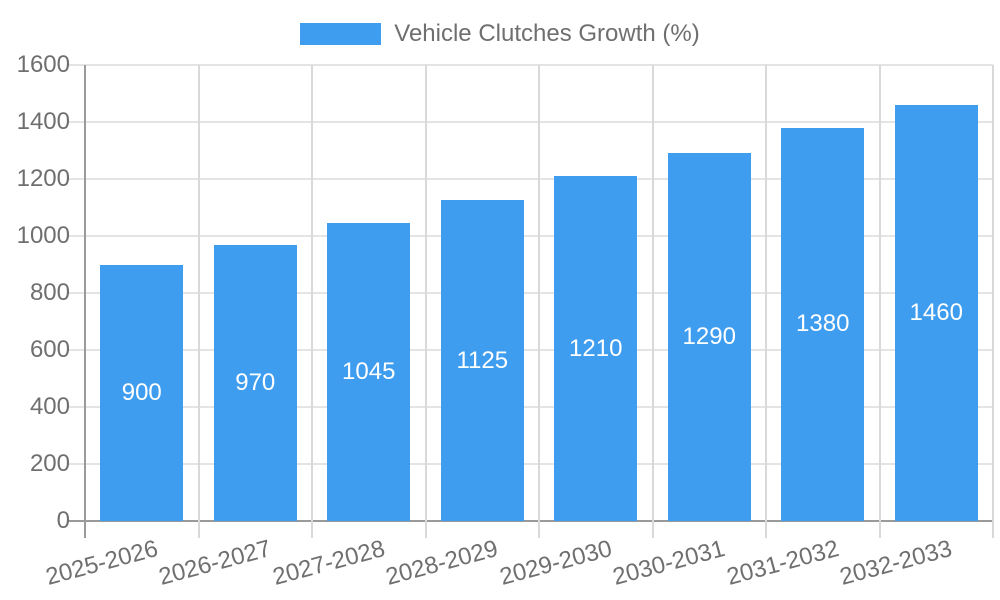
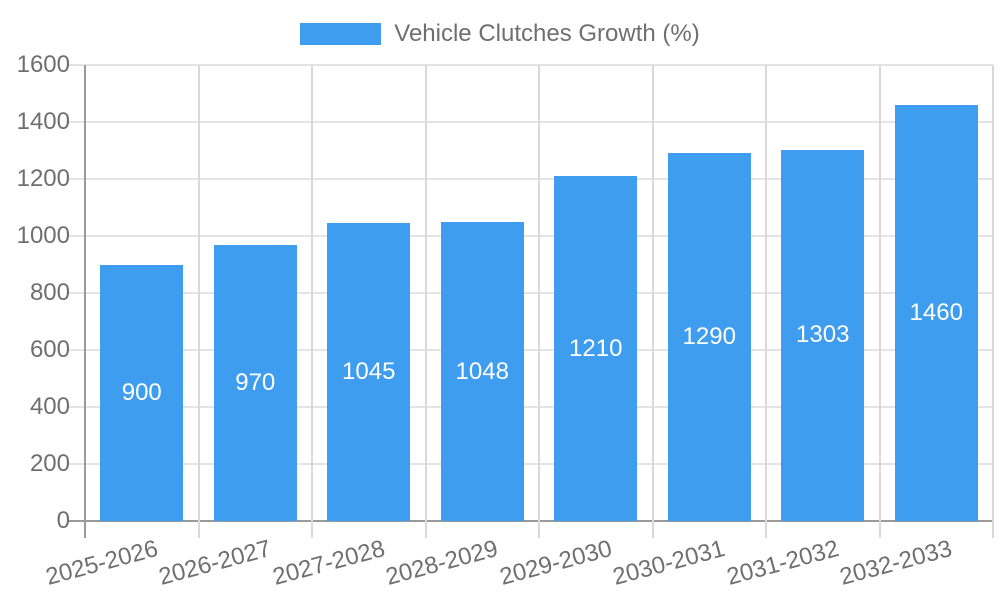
2028-2029: 1125 -> 1048
2031-2032: 1380 -> 1303
